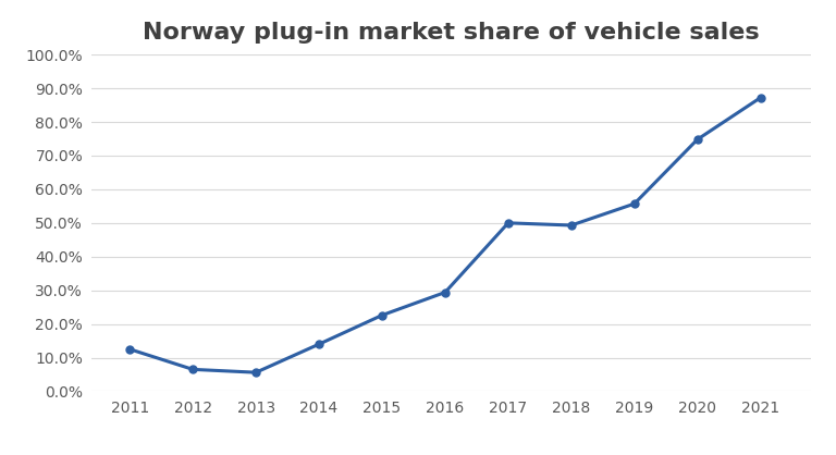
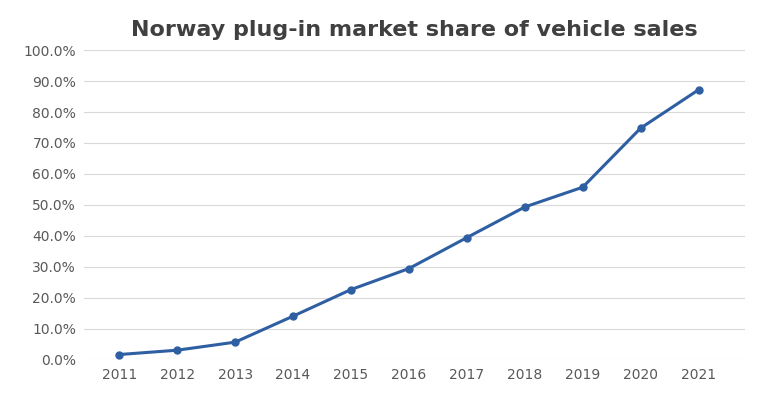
2011: 12.5% -> 1.6%
2012: 6.5% -> 3.0%
2017: 50.0% -> 39.4%
